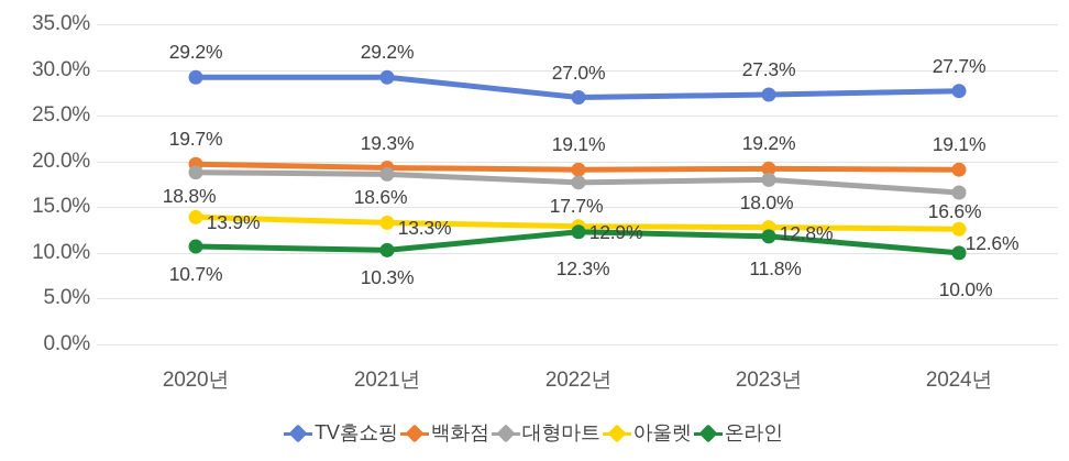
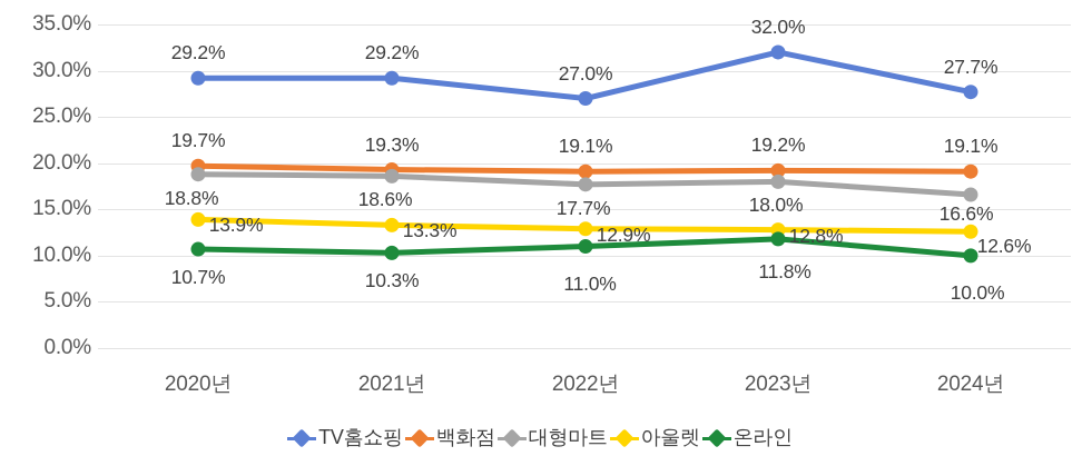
온라인/2022년: 12.3% -> 11.0%
TV홈쇼핑/2023년: 27.3% -> 32.0%
